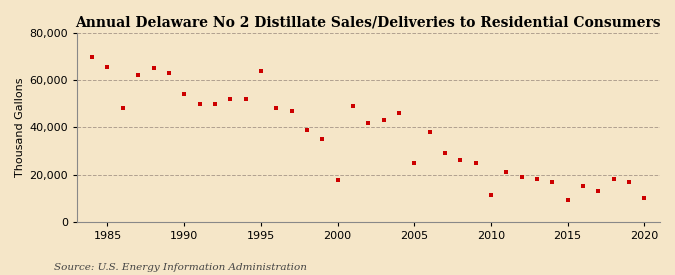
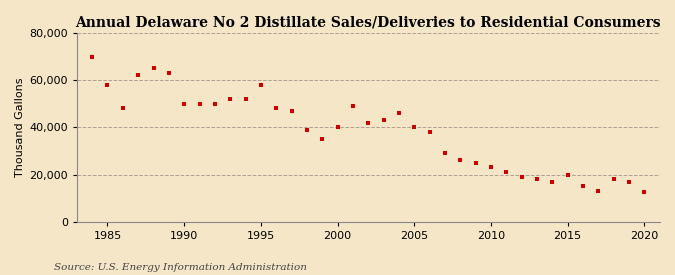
1985: 65,500 -> 58,000
1990: 54,000 -> 50,000
1995: 64,000 -> 58,000
2000: 17,500 -> 40,000
2005: 25,000 -> 40,000
2010: 11,500 -> 23,000
2015: 9,000 -> 20,000
2020: 10,000 -> 12,500
